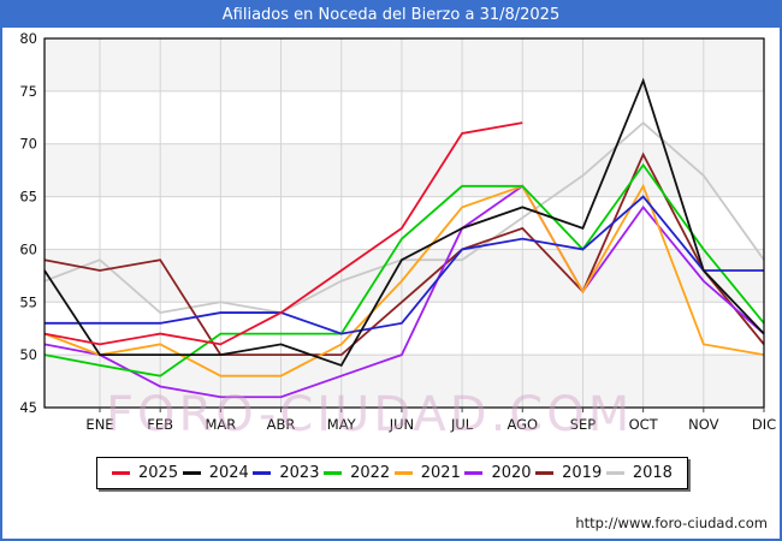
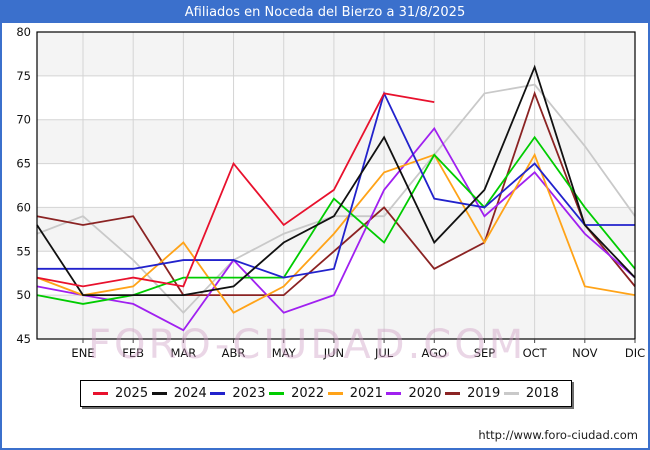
2022/FEB: 48 -> 50
2020/FEB: 47 -> 49
2021/MAR: 48 -> 56
2018/MAR: 55 -> 48
2025/ABR: 54 -> 65
2020/ABR: 46 -> 54
2024/MAY: 49 -> 56
2025/JUL: 71 -> 73
2024/JUL: 62 -> 68
2023/JUL: 60 -> 73
2022/JUL: 66 -> 56
2024/AGO: 64 -> 56
2020/AGO: 66 -> 69
2019/AGO: 62 -> 53
2018/AGO: 63 -> 66
2020/SEP: 56 -> 59
2018/SEP: 67 -> 73
2019/OCT: 69 -> 73
2018/OCT: 72 -> 74
